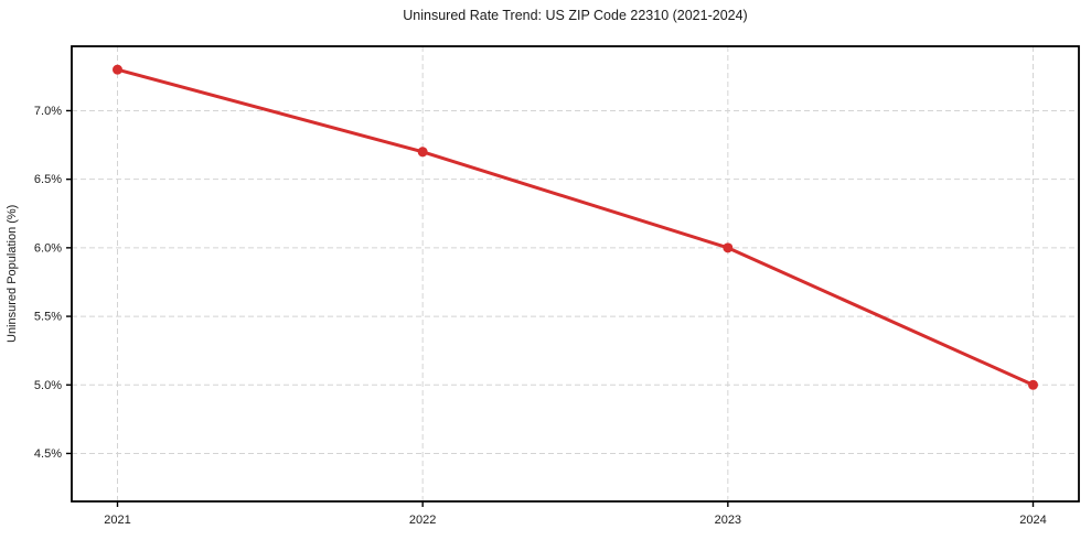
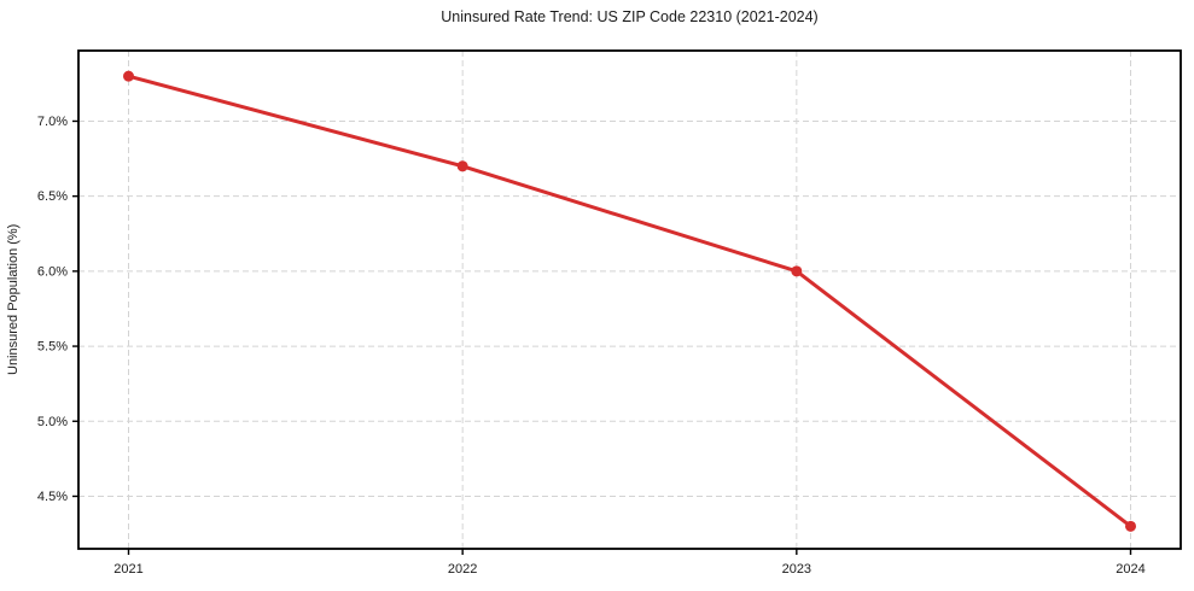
2024: 5.0% -> 4.3%
